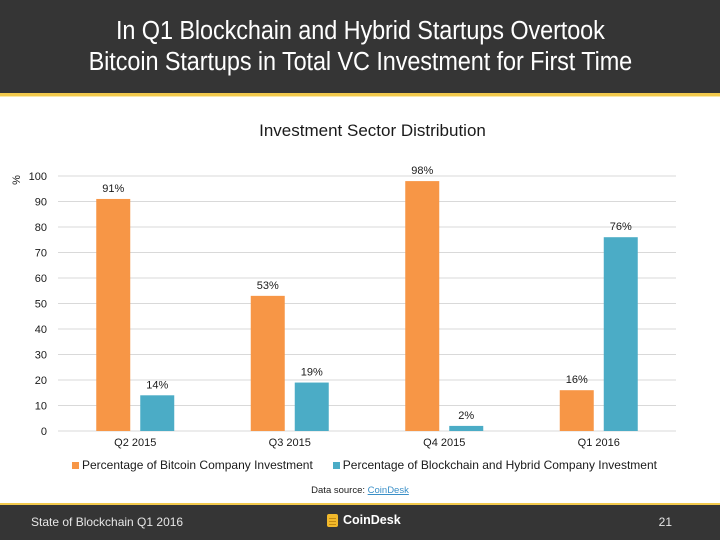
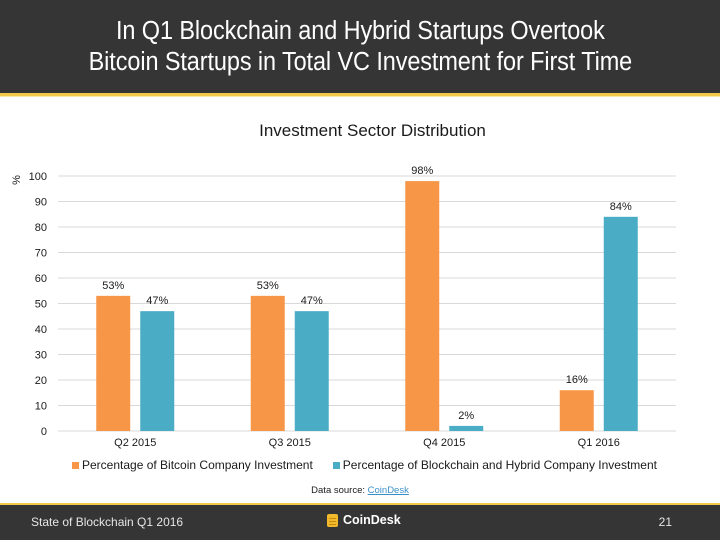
Percentage of Bitcoin Company Investment/Q2 2015: 91% -> 53%
Percentage of Blockchain and Hybrid Company Investment/Q2 2015: 14% -> 47%
Percentage of Blockchain and Hybrid Company Investment/Q3 2015: 19% -> 47%
Percentage of Blockchain and Hybrid Company Investment/Q1 2016: 76% -> 84%
